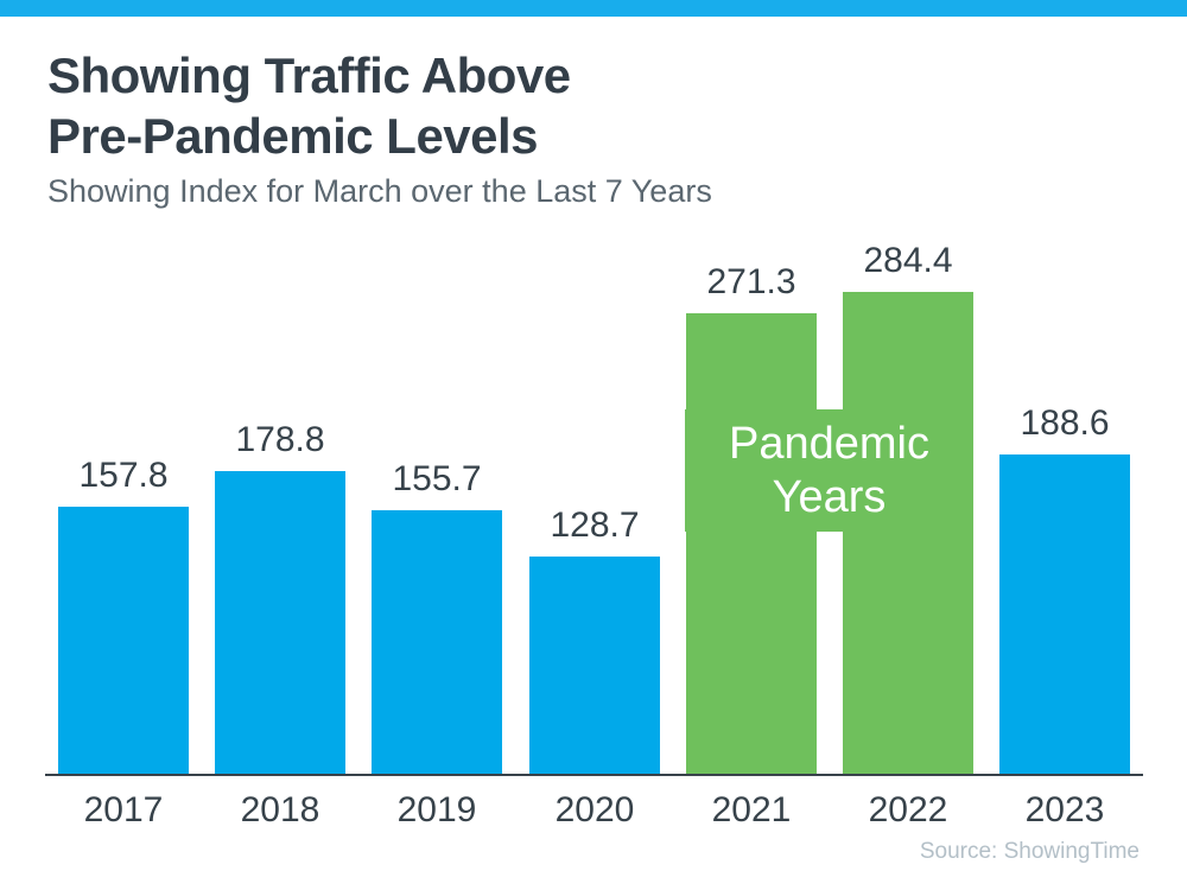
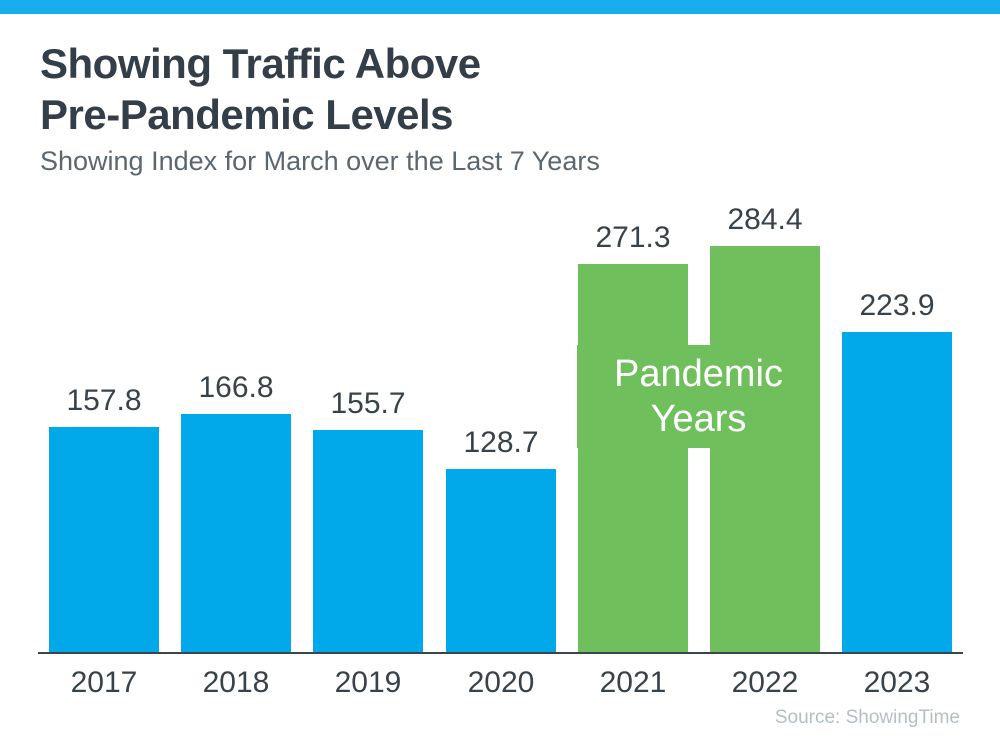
2018: 178.8 -> 166.8
2023: 188.6 -> 223.9
